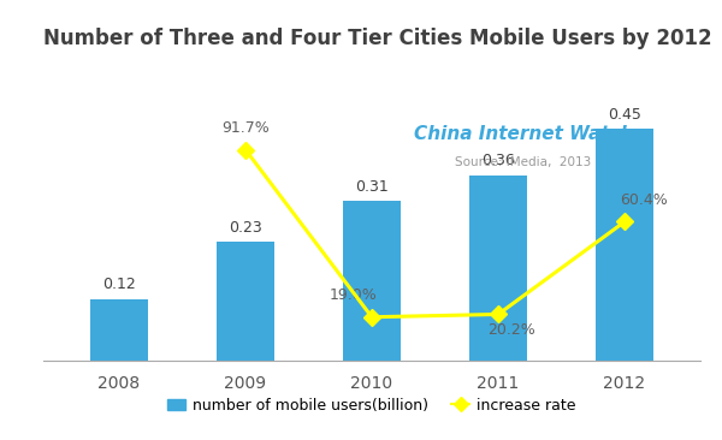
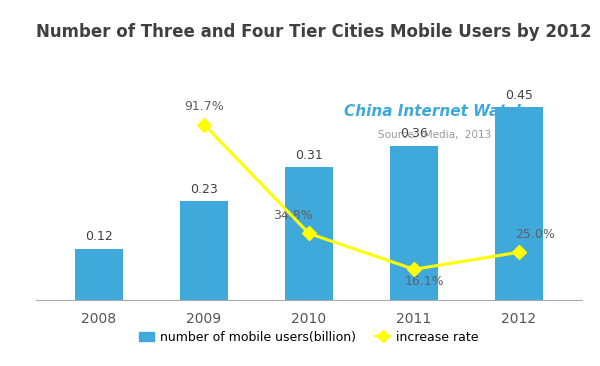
increase rate/2010: 19.0% -> 34.8%
increase rate/2011: 20.2% -> 16.1%
increase rate/2012: 60.4% -> 25.0%
